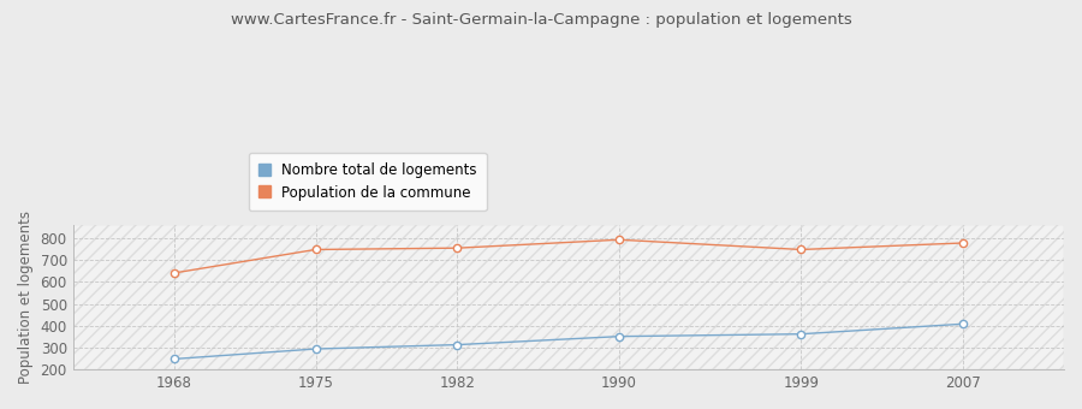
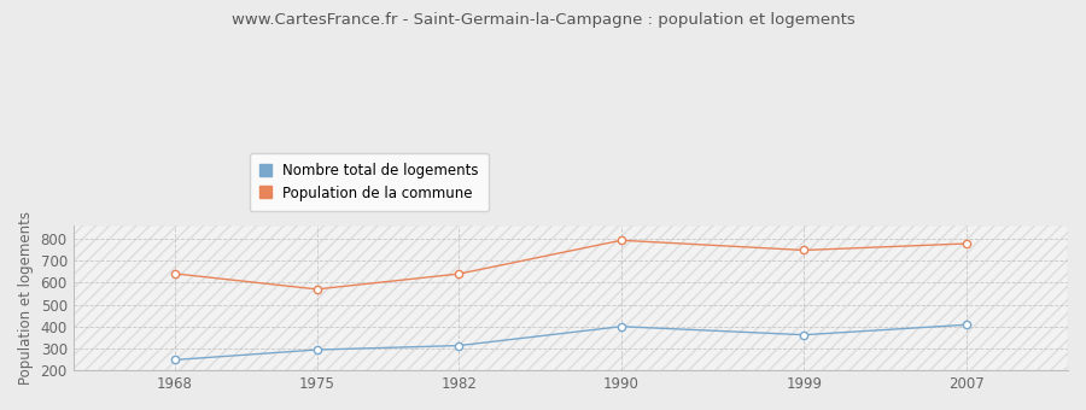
Population de la commune/1975: 750 -> 570
Population de la commune/1982: 760 -> 640
Nombre total de logements/1990: 350 -> 400
